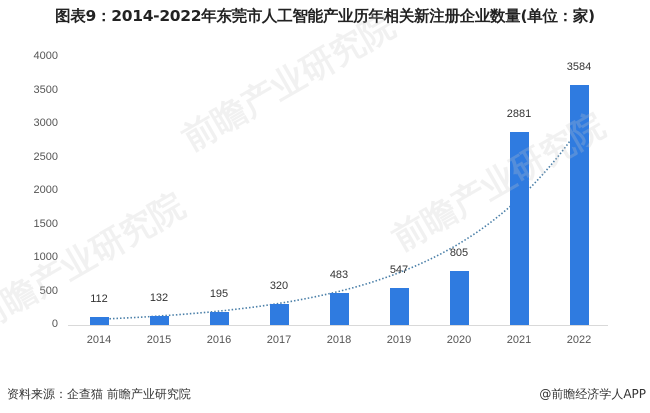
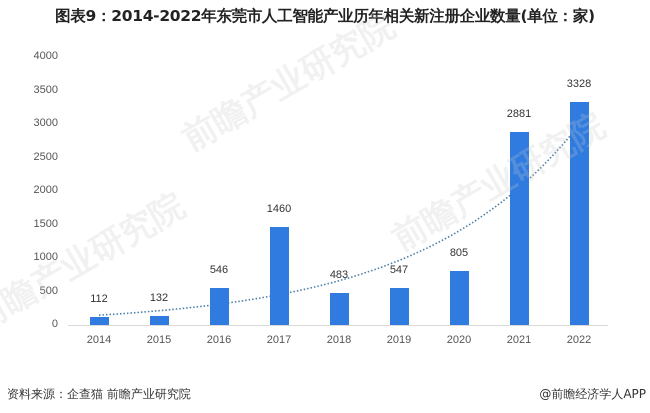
2016: 195 -> 546
2017: 320 -> 1460
2022: 3584 -> 3328
